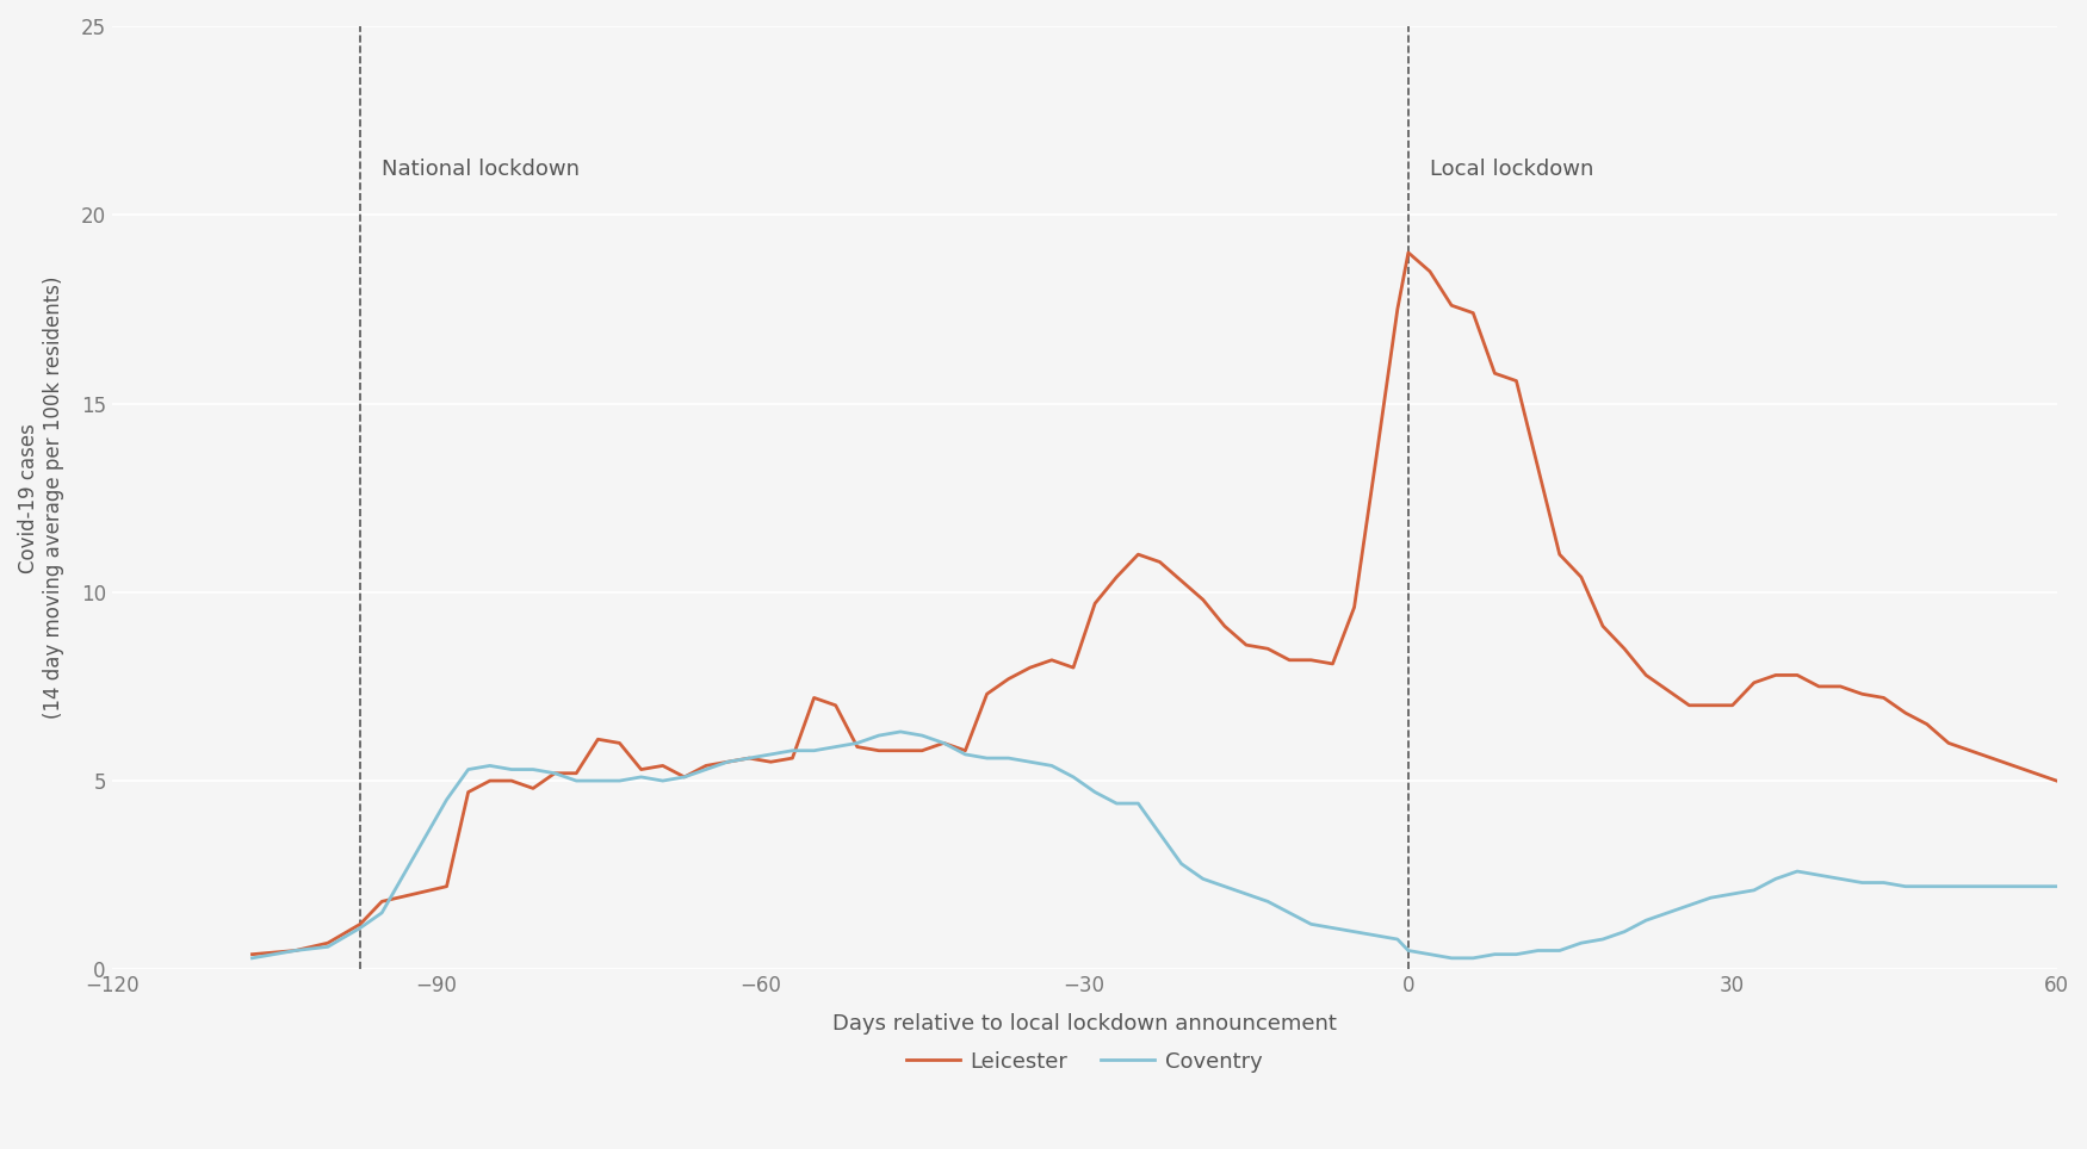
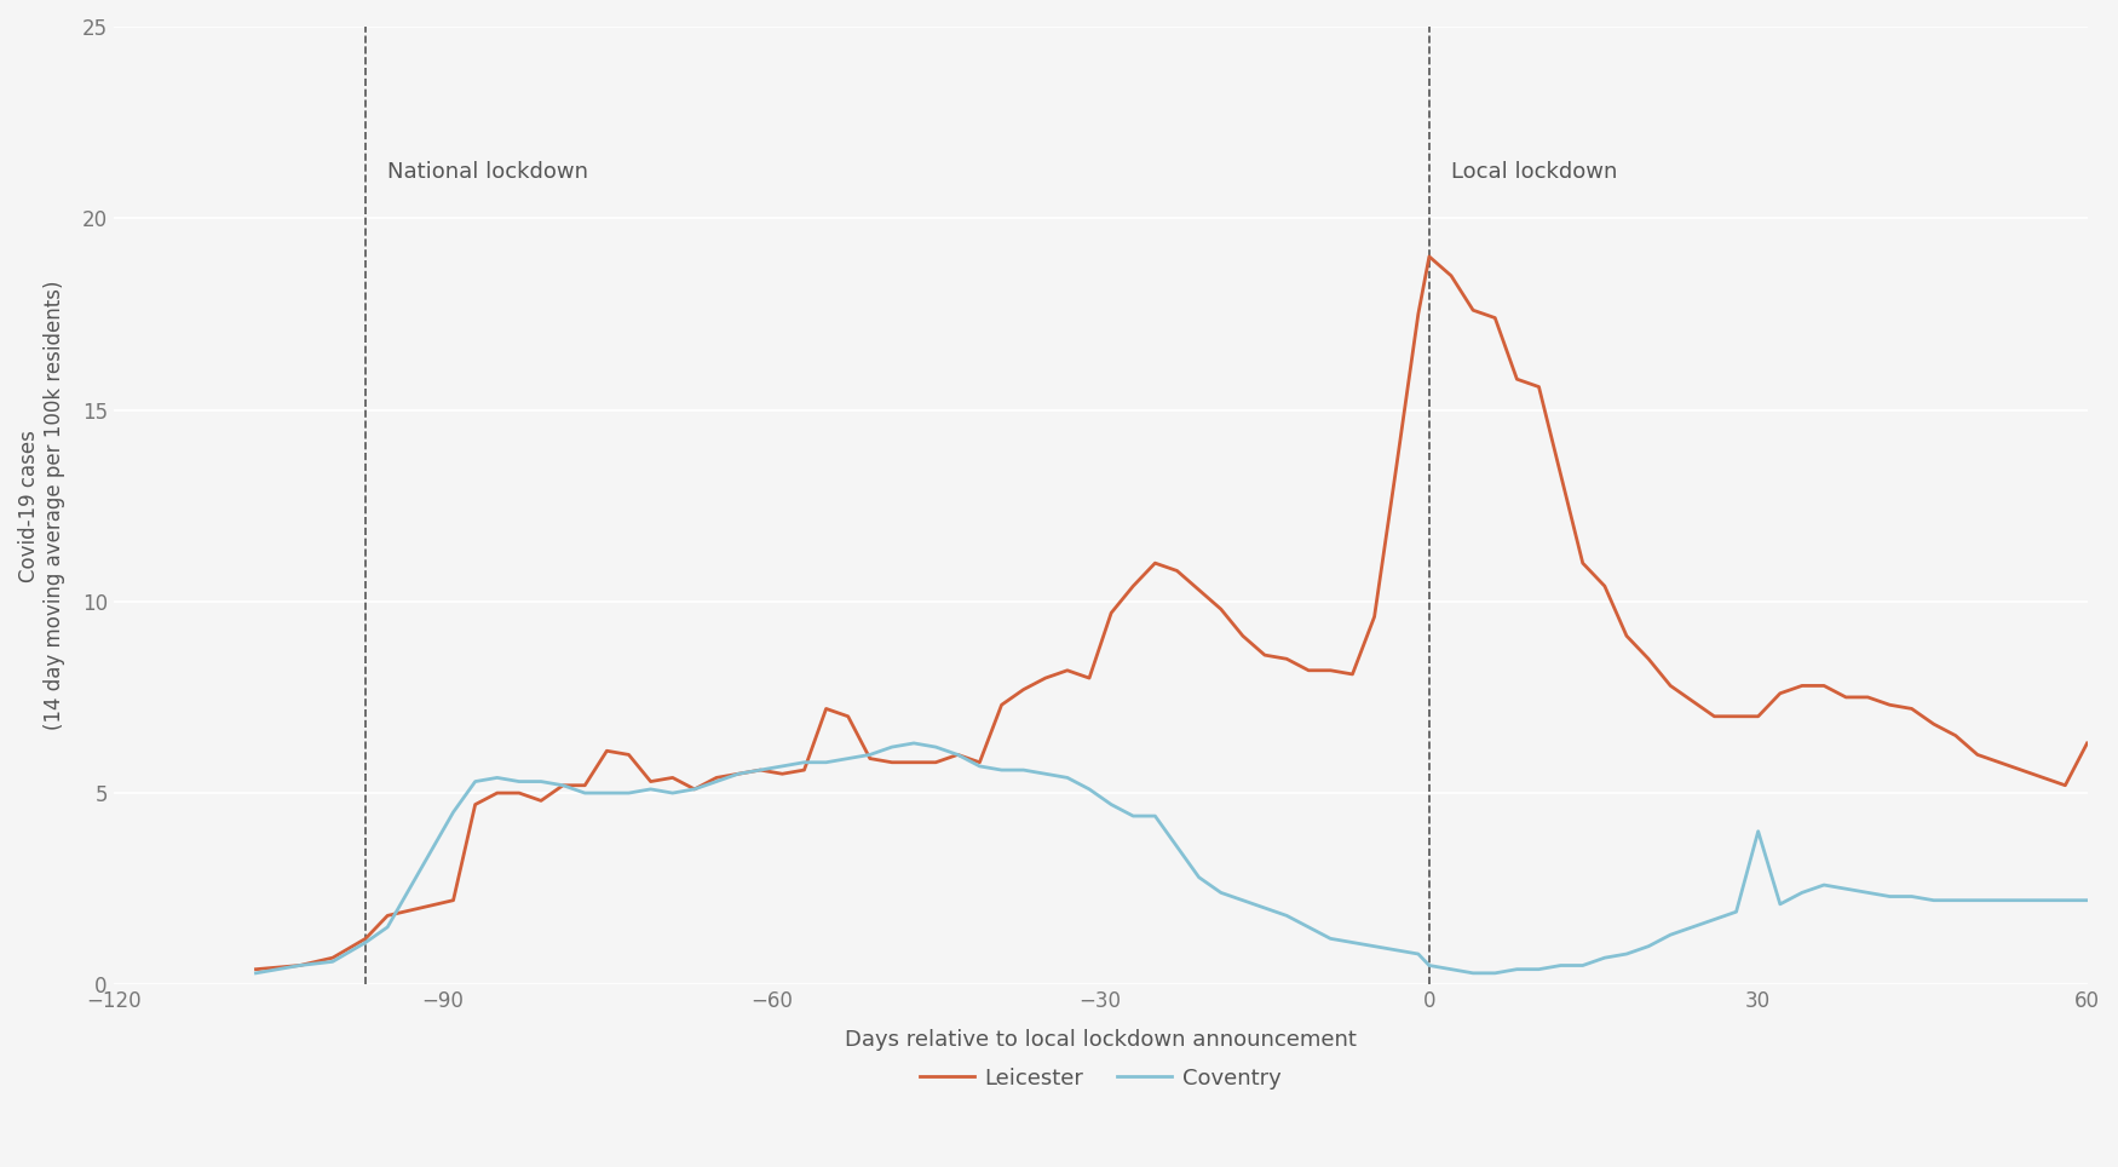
Coventry/30: 2.0 -> 4.0
Leicester/60: 5.0 -> 6.3
